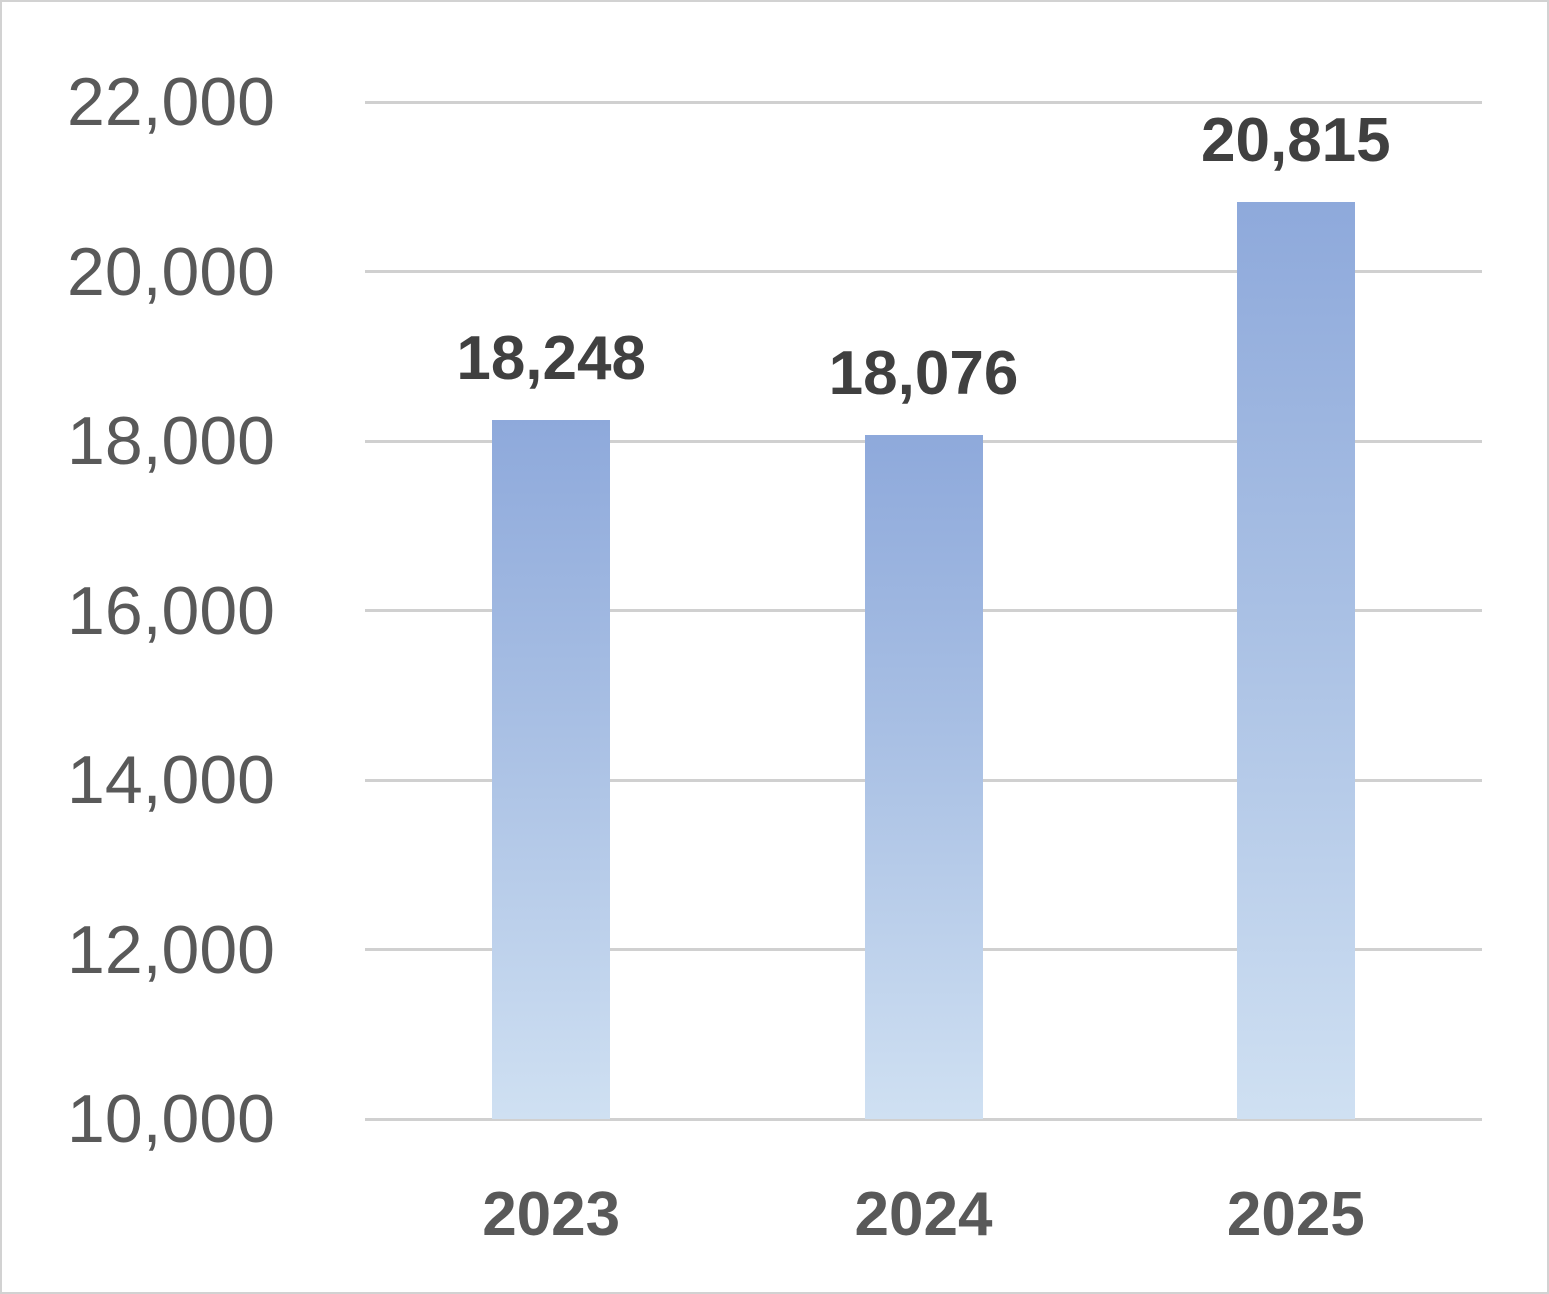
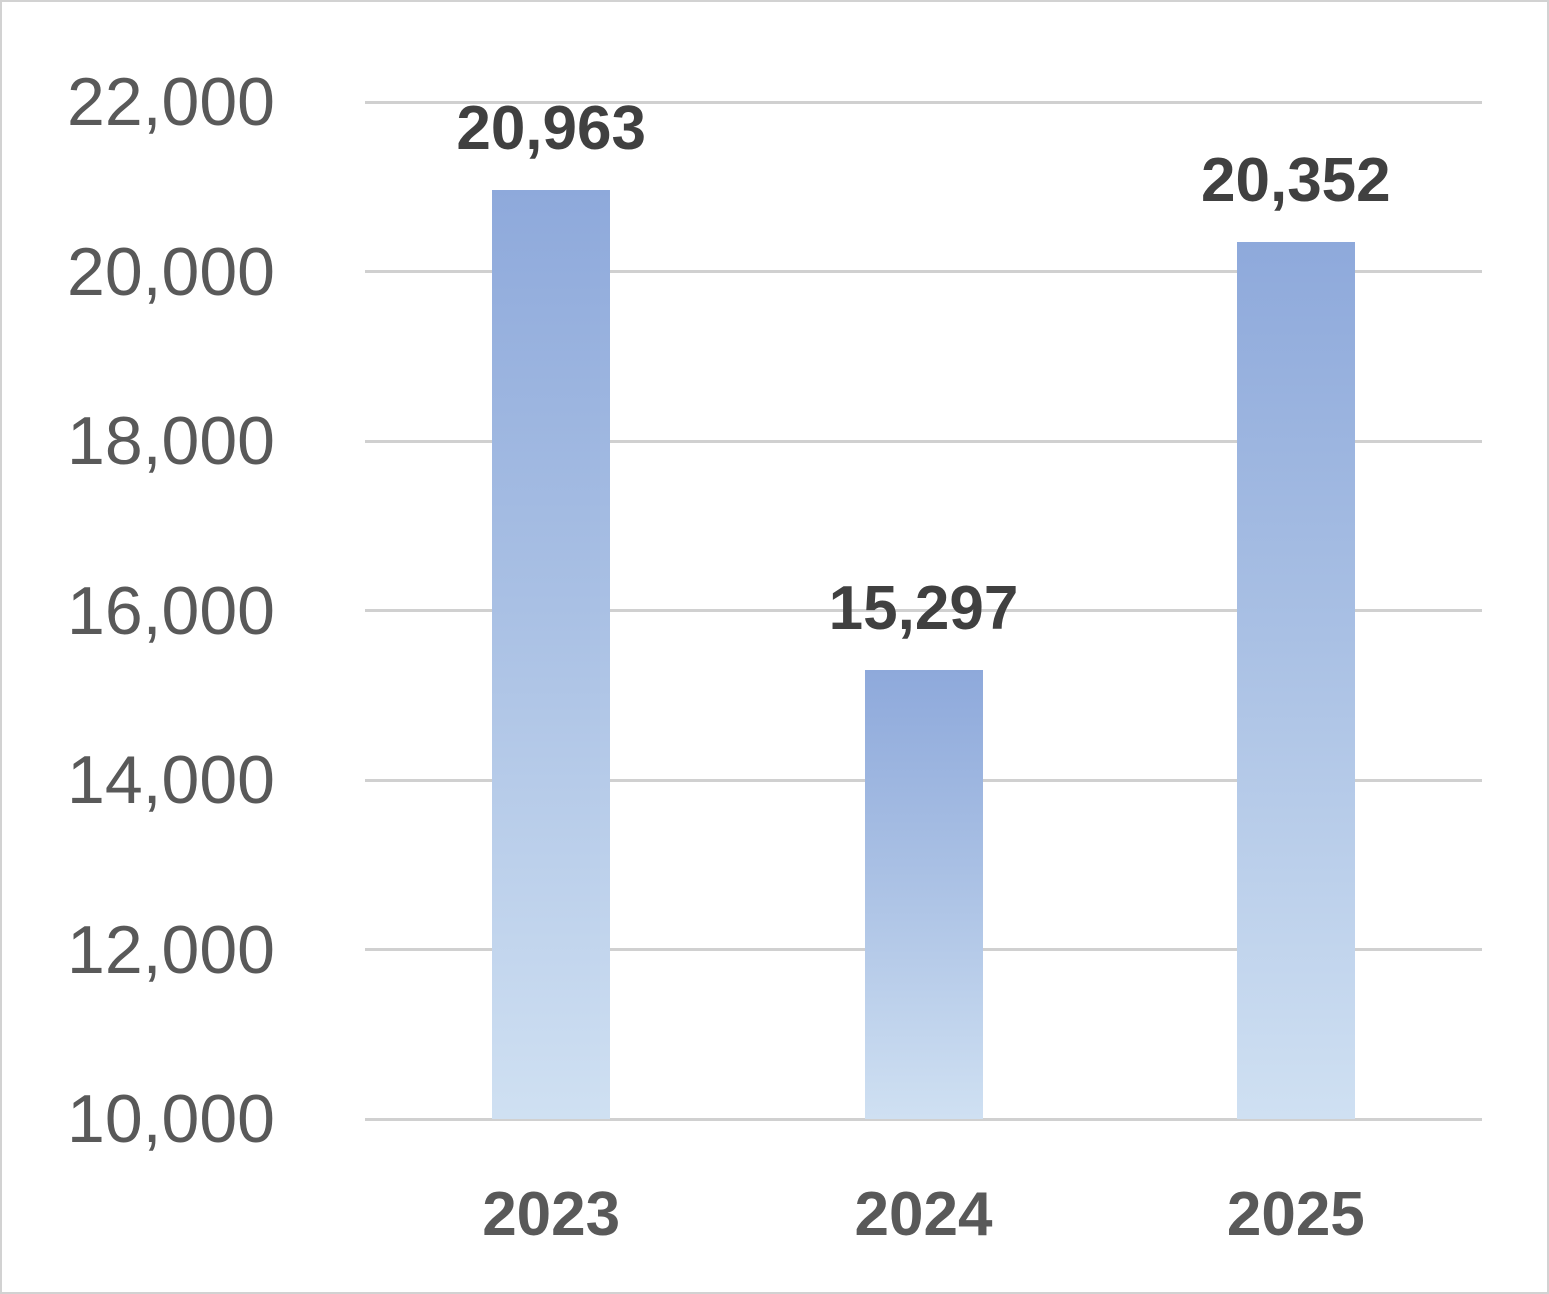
2023: 18,248 -> 20,963
2024: 18,076 -> 15,297
2025: 20,815 -> 20,352
